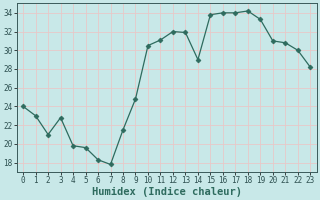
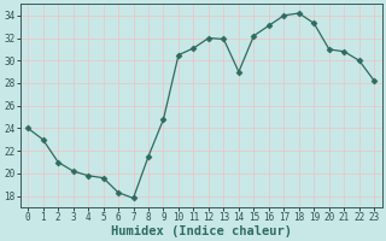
3: 22.8 -> 20.2
15: 33.8 -> 32.2
16: 34.0 -> 33.1
